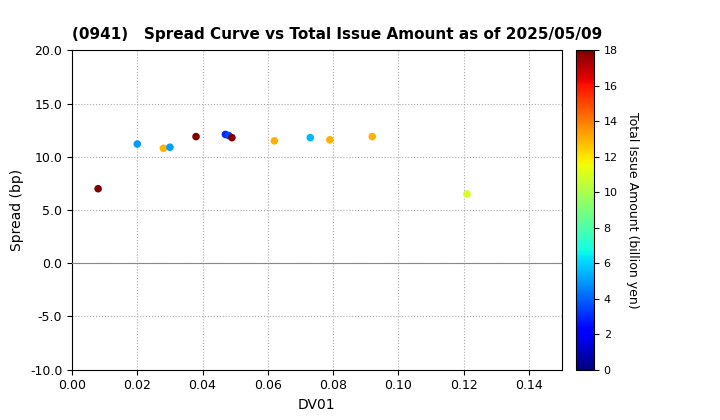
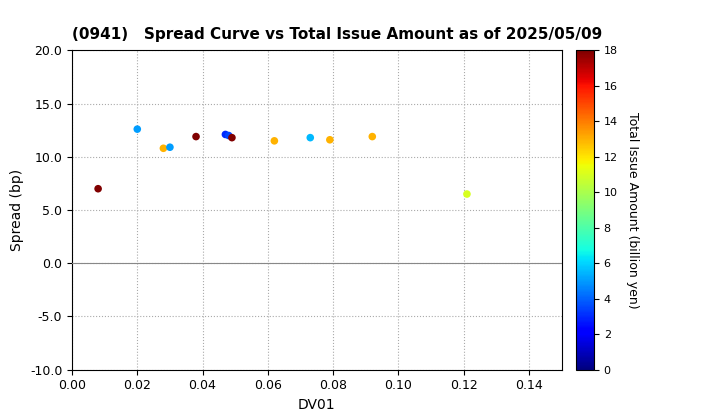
0.02: 11.2 -> 12.6
